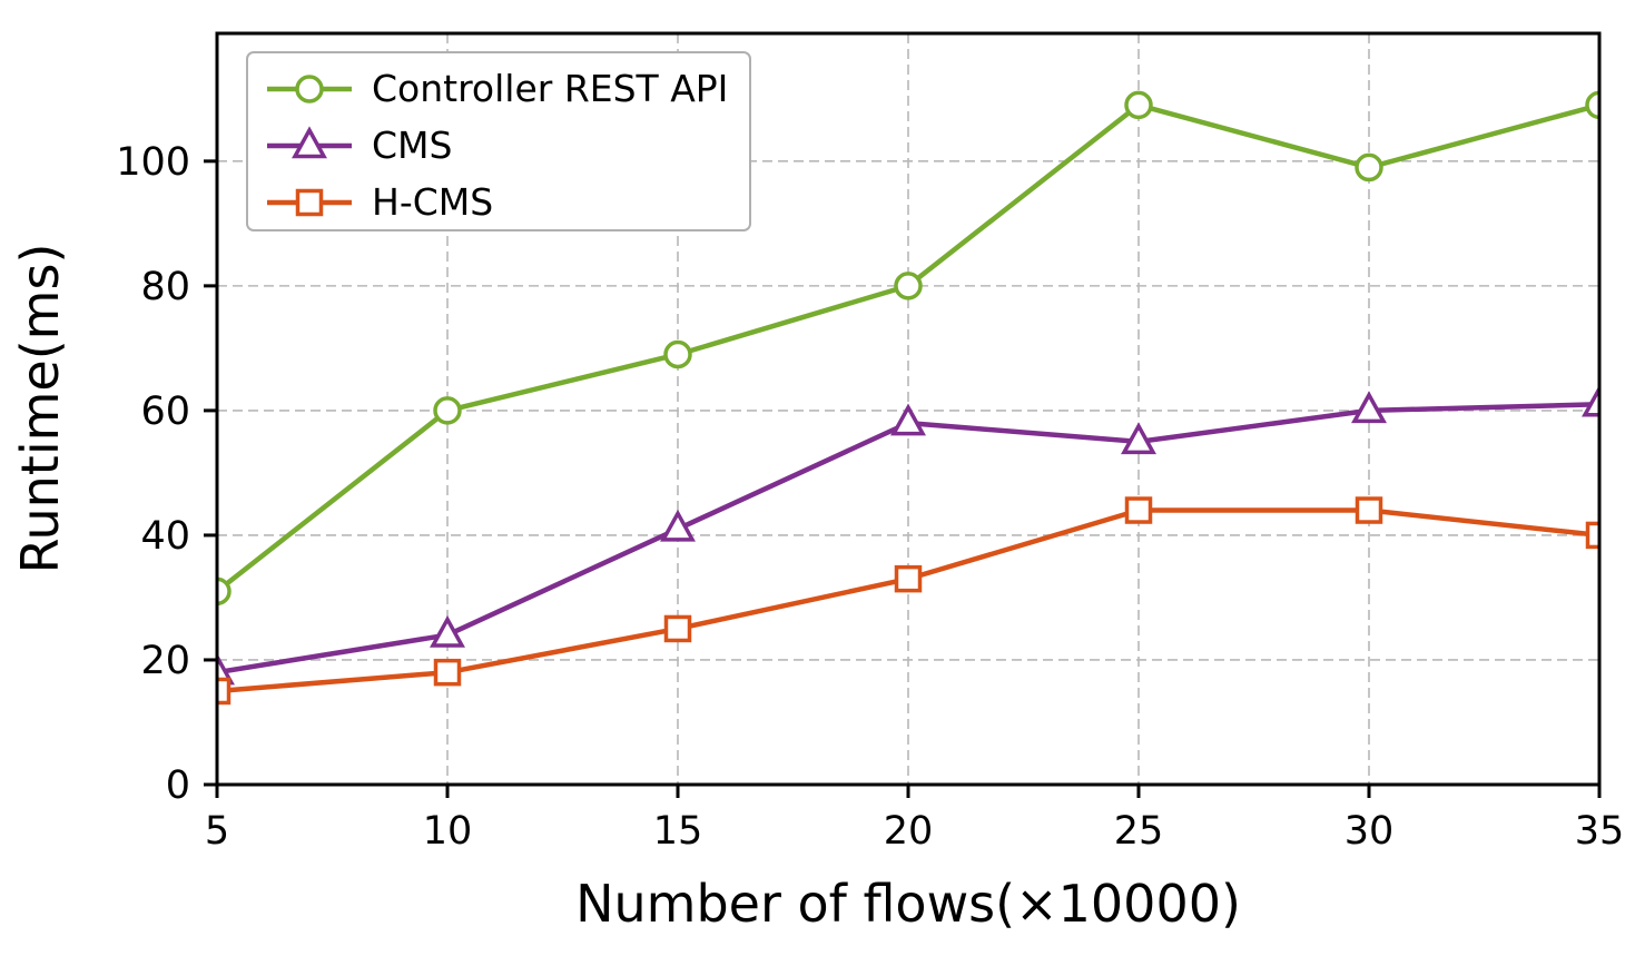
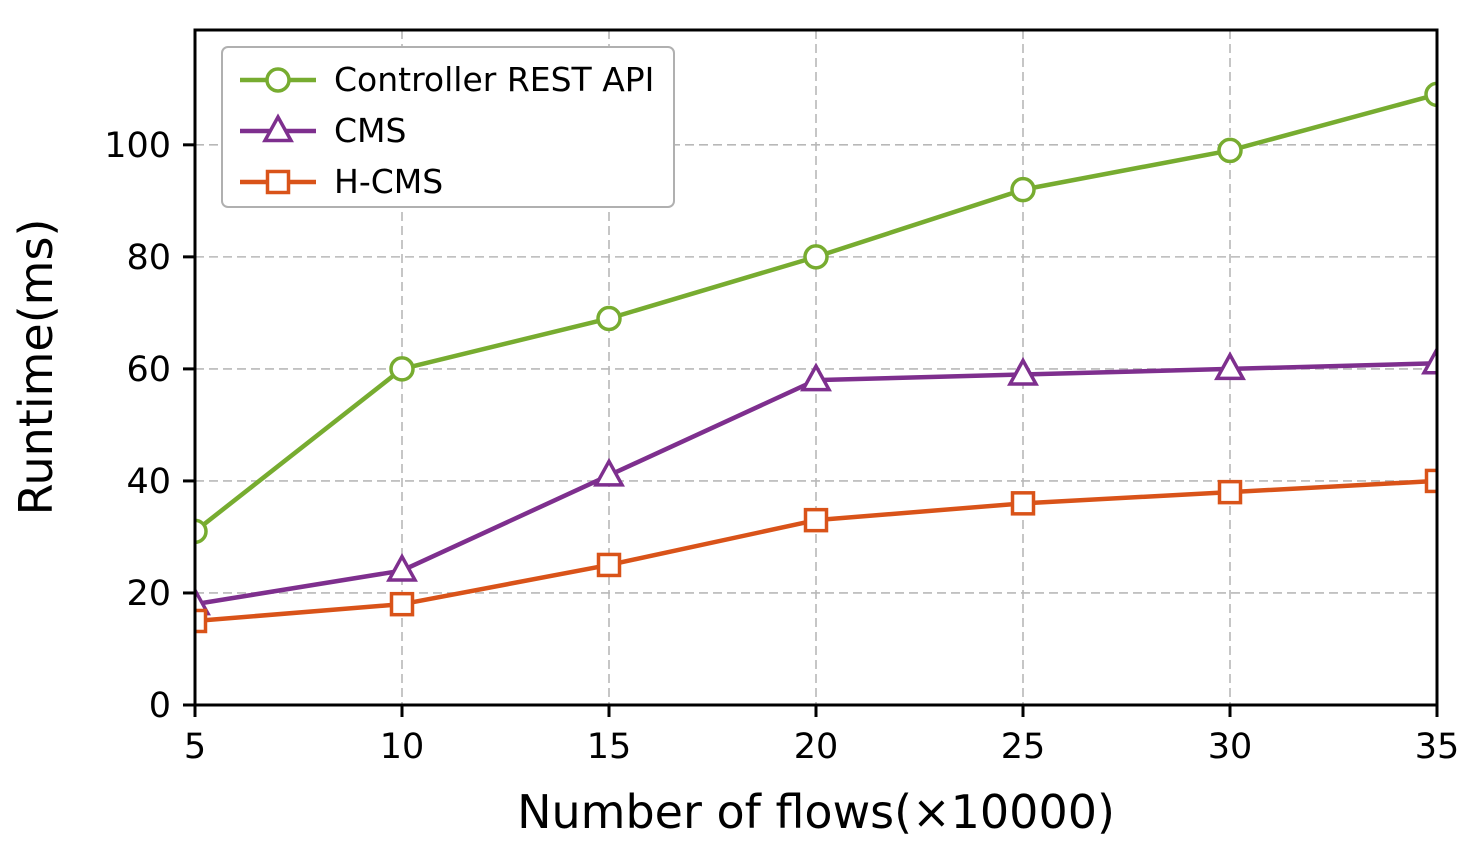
Controller REST API/25: 109 -> 92
CMS/25: 55 -> 59
H-CMS/25: 44 -> 36
H-CMS/30: 44 -> 38
